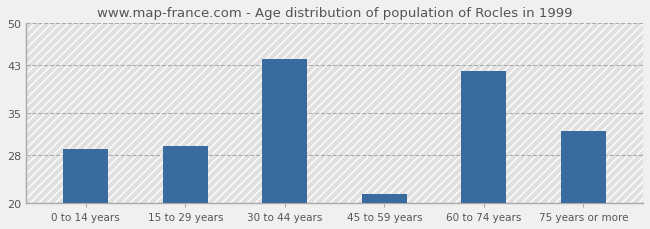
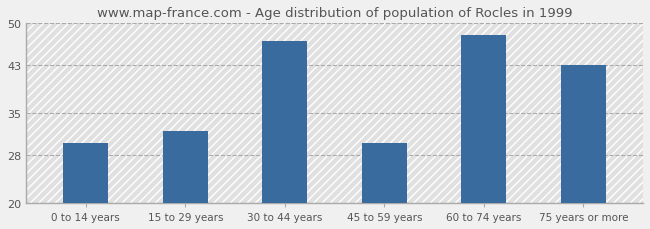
0 to 14 years: 29.0 -> 30.0
15 to 29 years: 29.5 -> 32.0
30 to 44 years: 44.0 -> 47.0
45 to 59 years: 21.5 -> 30.0
60 to 74 years: 42.0 -> 48.0
75 years or more: 32.0 -> 43.0
